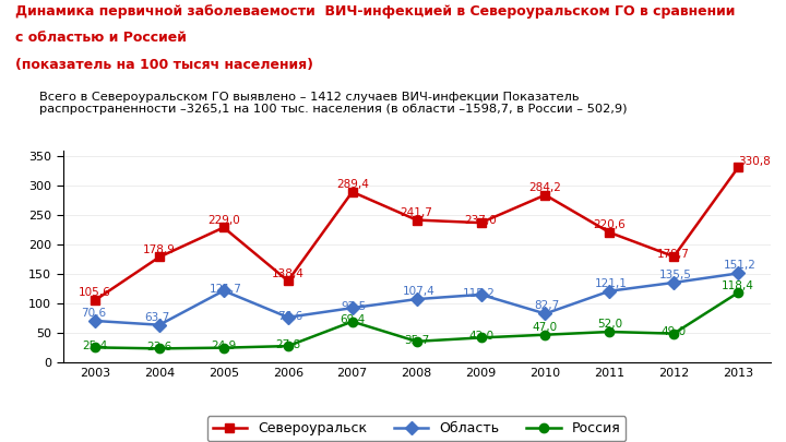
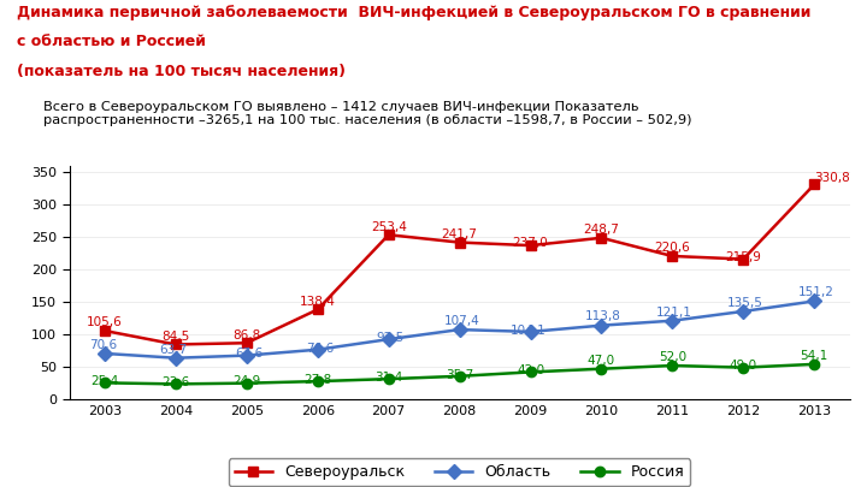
Североуральск/2004: 178,9 -> 84,5
Североуральск/2005: 229,0 -> 86,8
Область/2005: 121,7 -> 67,6
Североуральск/2007: 289,4 -> 253,4
Россия/2007: 69,4 -> 31,4
Область/2009: 115,2 -> 104,1
Североуральск/2010: 284,2 -> 248,7
Область/2010: 82,7 -> 113,8
Североуральск/2012: 179,7 -> 215,9
Россия/2013: 118,4 -> 54,1
